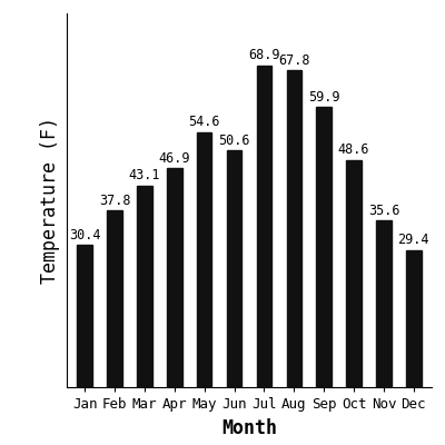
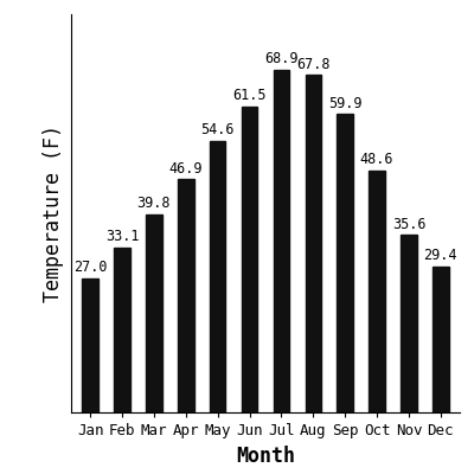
Jan: 30.4 -> 27.0
Feb: 37.8 -> 33.1
Mar: 43.1 -> 39.8
Jun: 50.6 -> 61.5
